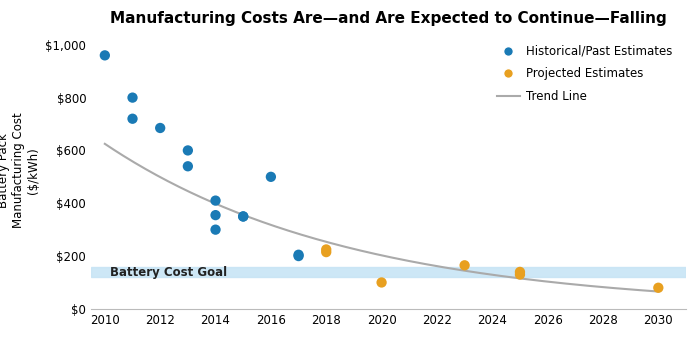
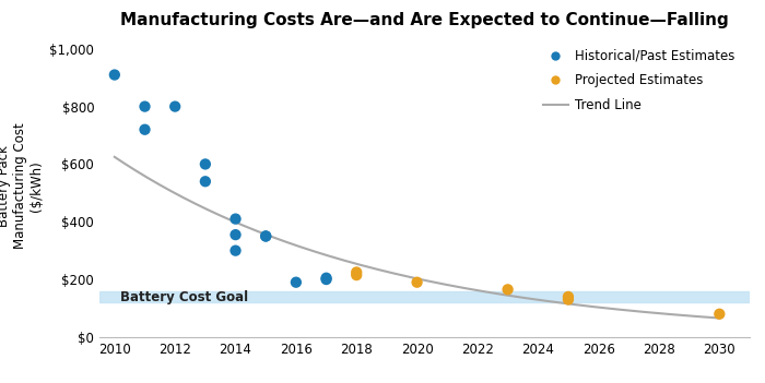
Historical/Past Estimates/2010: $960 -> $910
Historical/Past Estimates/2012: $685 -> $800
Historical/Past Estimates/2016: $500 -> $190
Projected Estimates/2020: $100 -> $190
